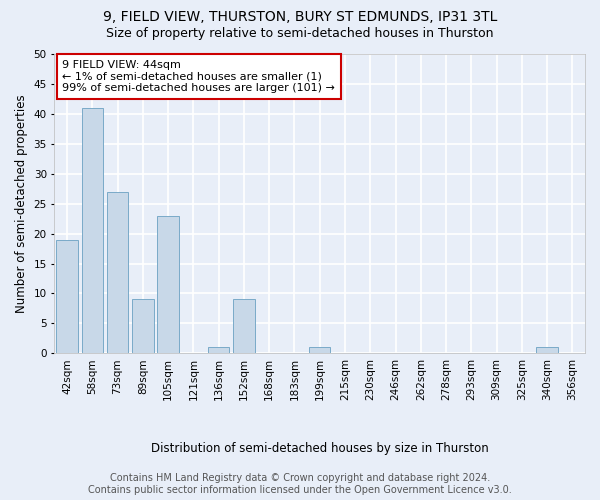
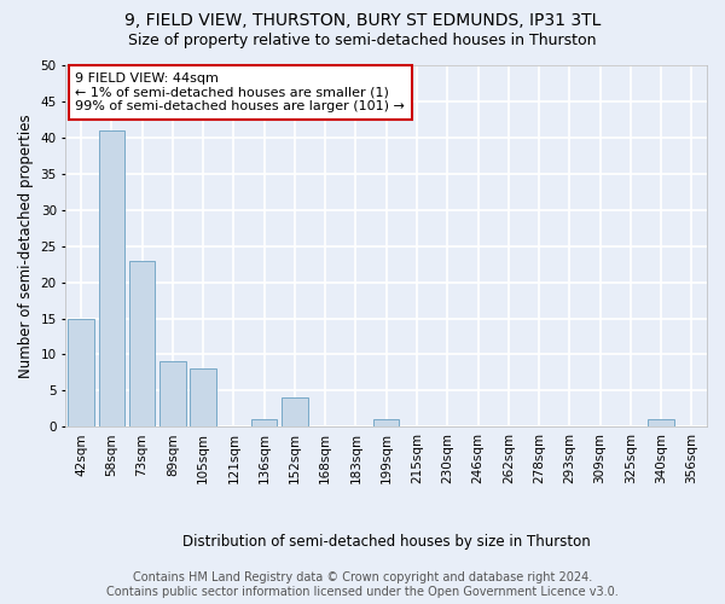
42sqm: 19 -> 15
73sqm: 27 -> 23
105sqm: 23 -> 8
152sqm: 9 -> 4
